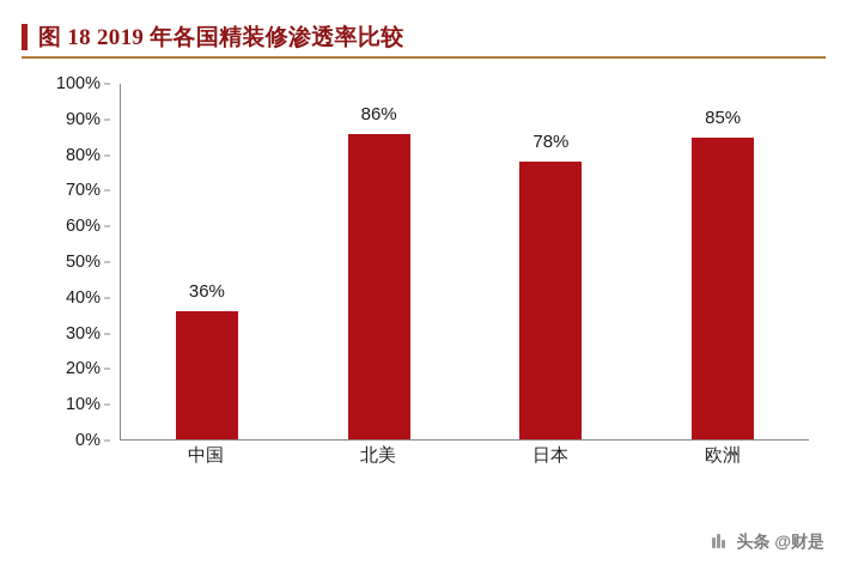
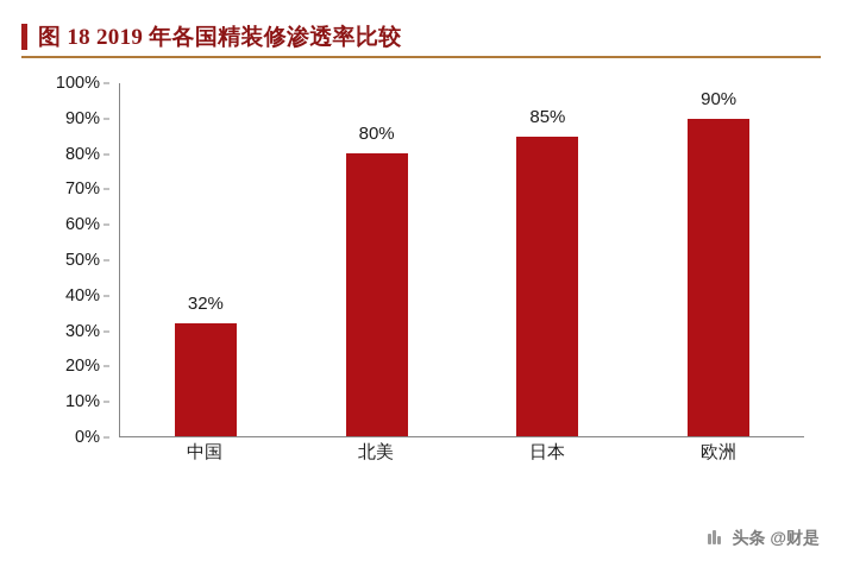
中国: 36% -> 32%
北美: 86% -> 80%
日本: 78% -> 85%
欧洲: 85% -> 90%
